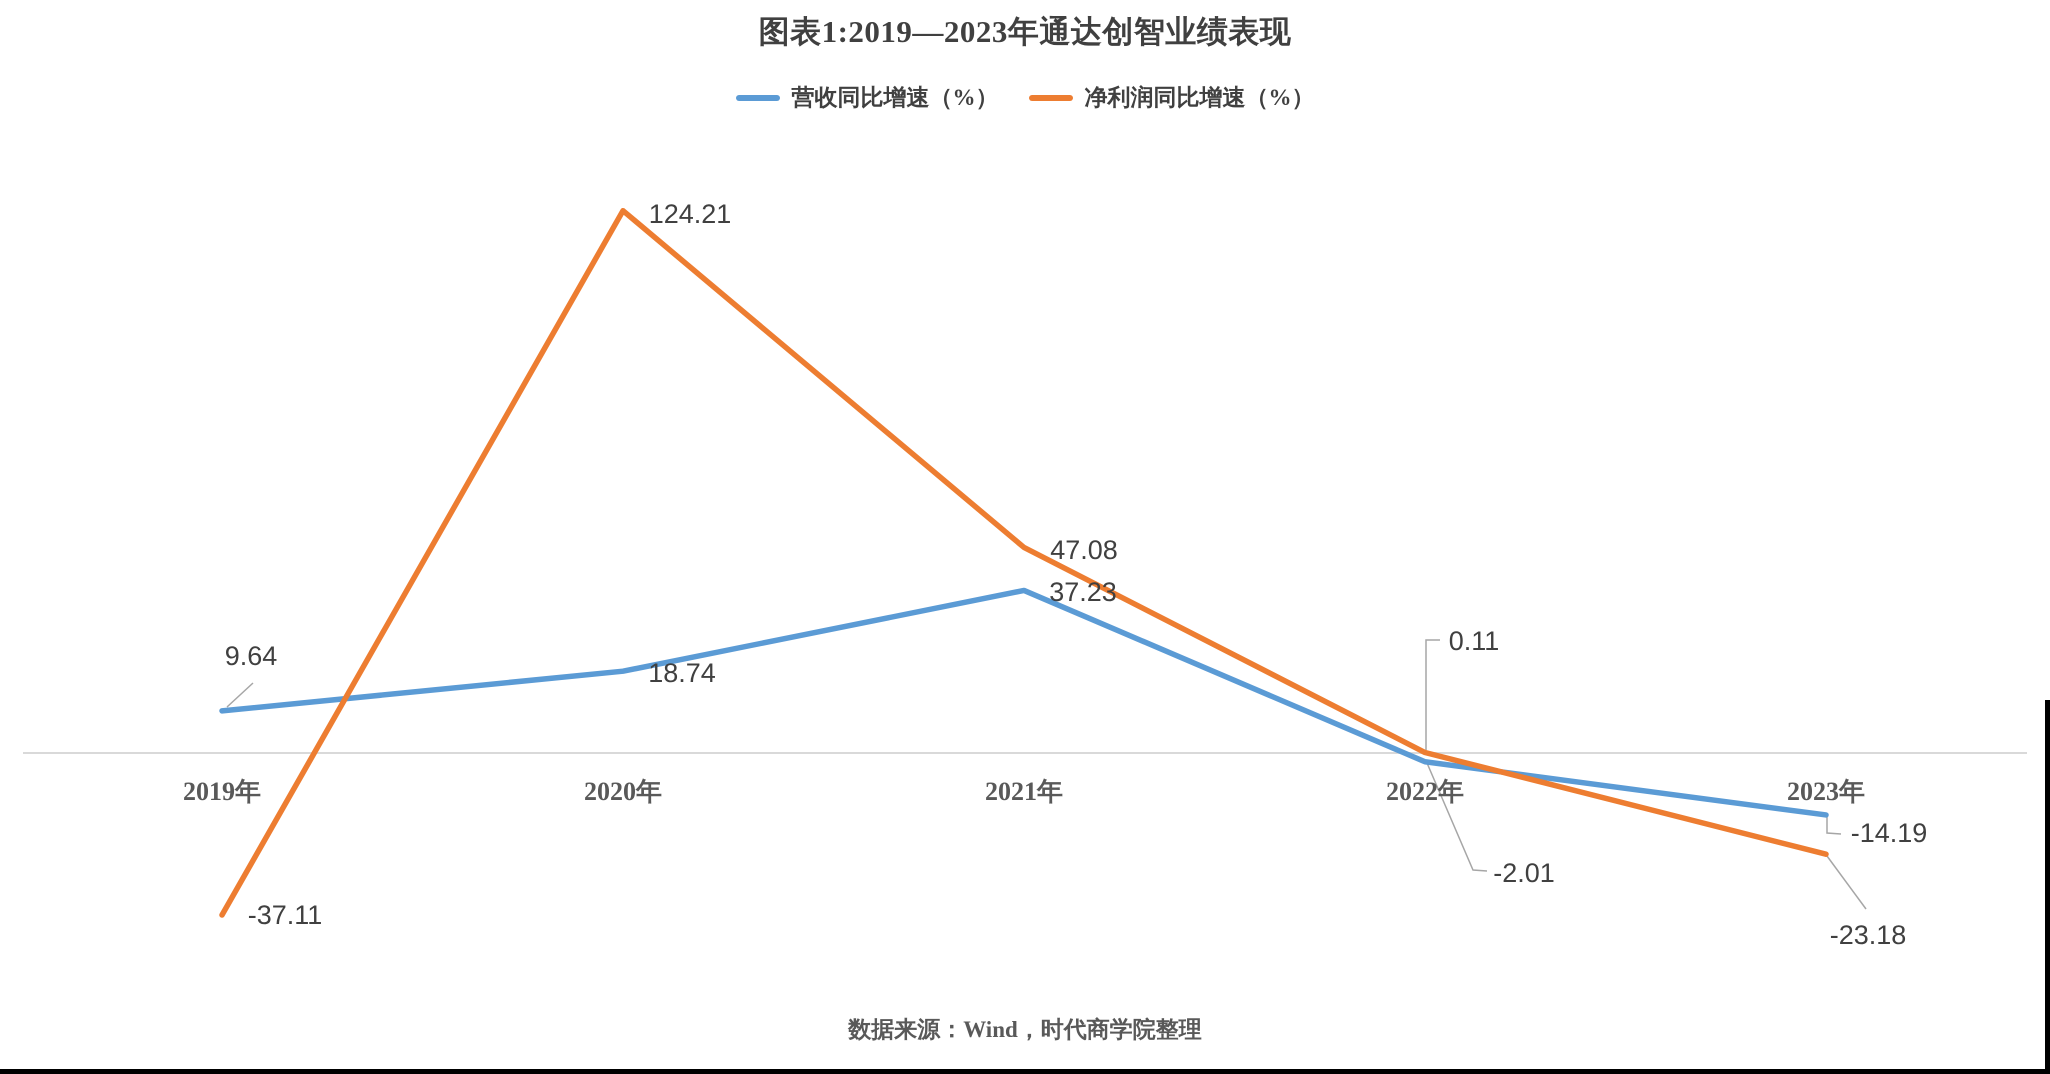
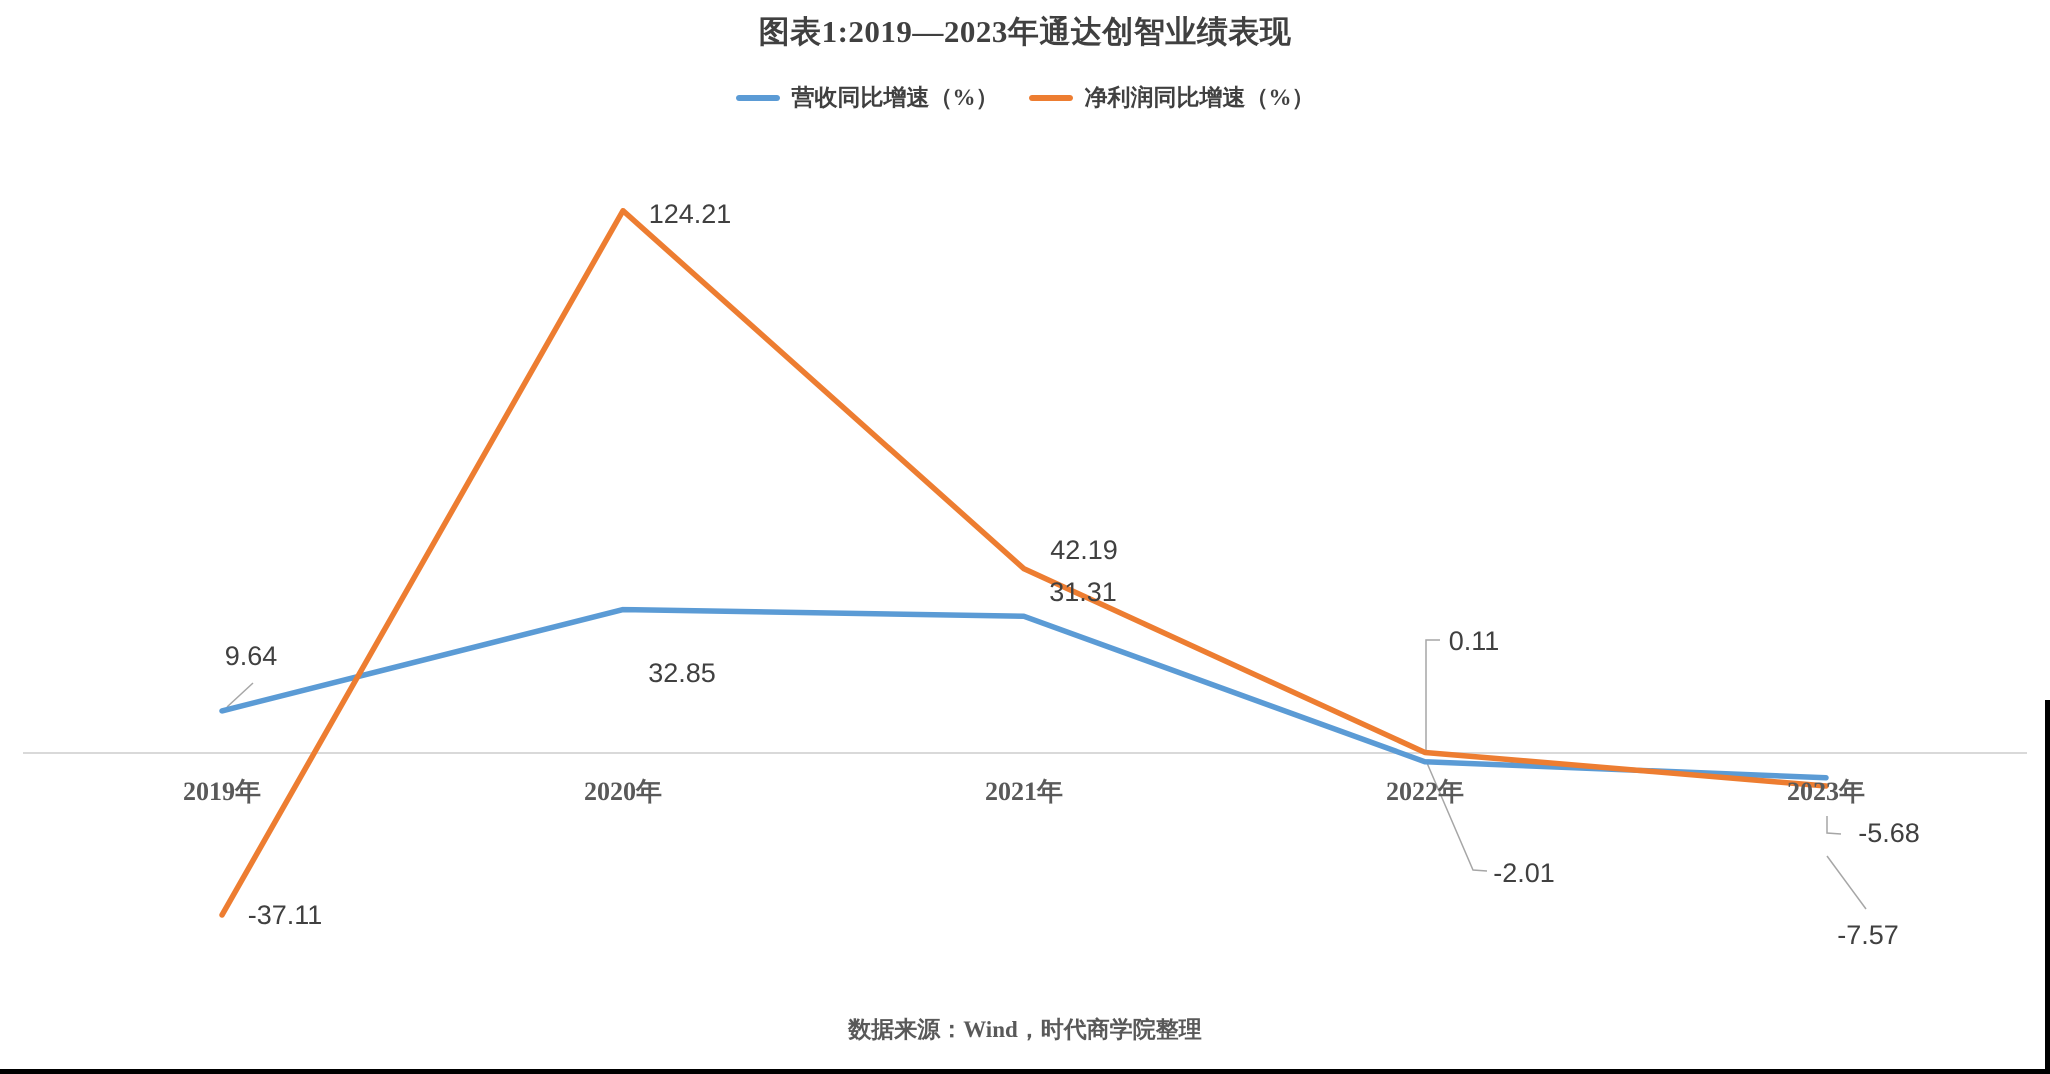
营收同比增速（%）/2020年: 18.74 -> 32.85
营收同比增速（%）/2021年: 37.23 -> 31.31
净利润同比增速（%）/2021年: 47.08 -> 42.19
营收同比增速（%）/2023年: -14.19 -> -5.68
净利润同比增速（%）/2023年: -23.18 -> -7.57
